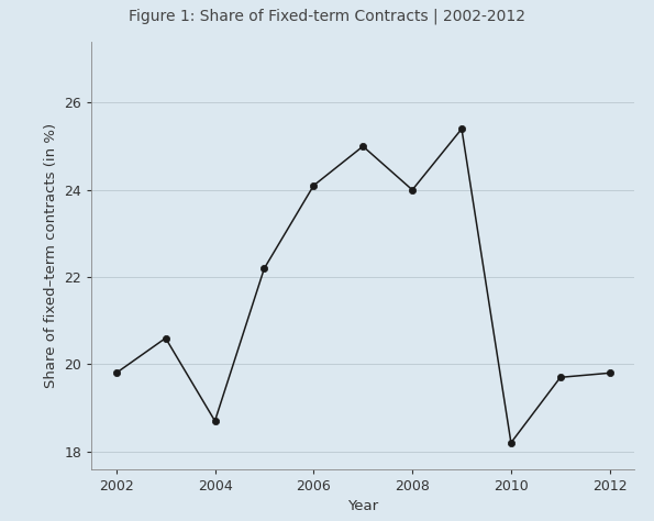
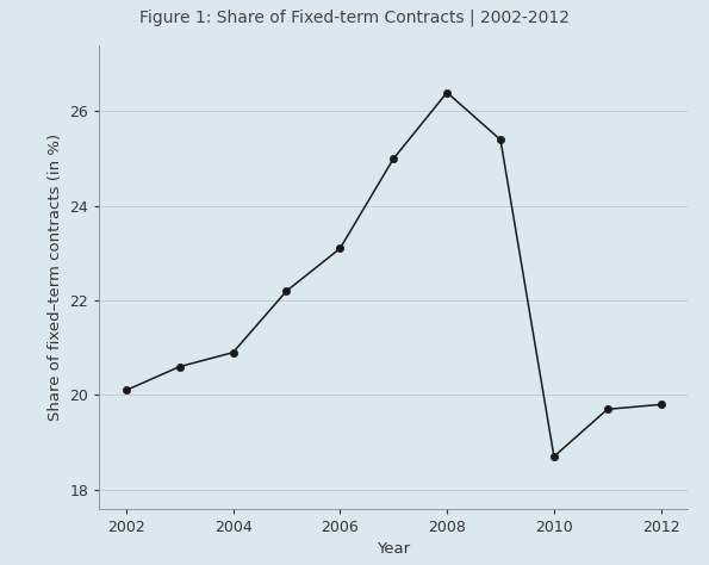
2002: 19.8 -> 20.1
2004: 18.7 -> 20.9
2006: 24.1 -> 23.1
2008: 24.0 -> 26.4
2010: 18.2 -> 18.7
